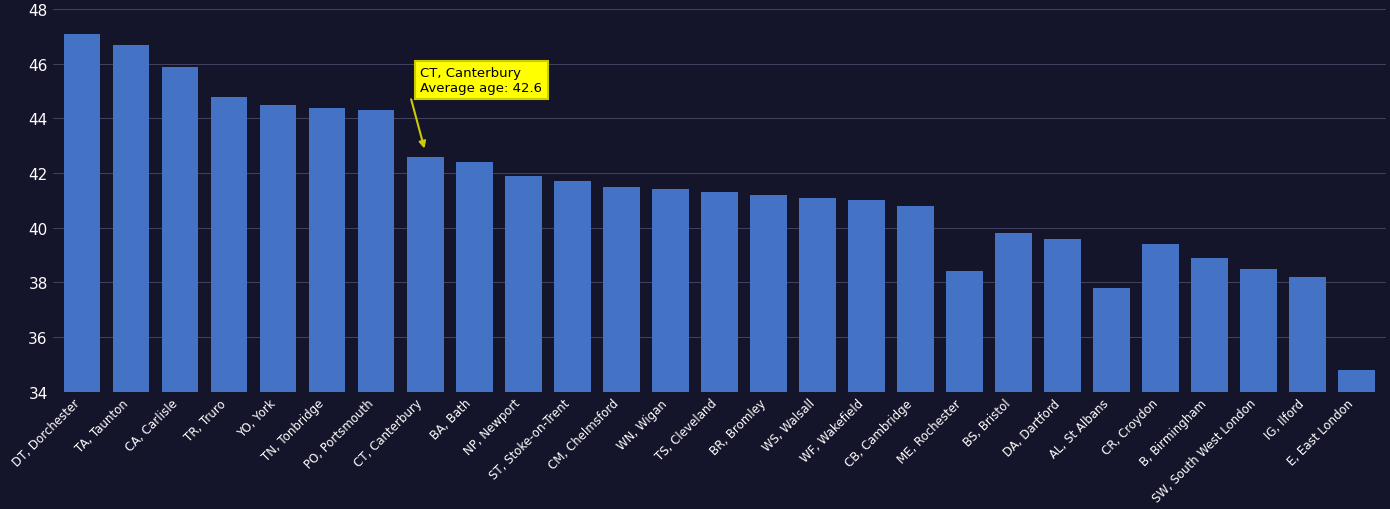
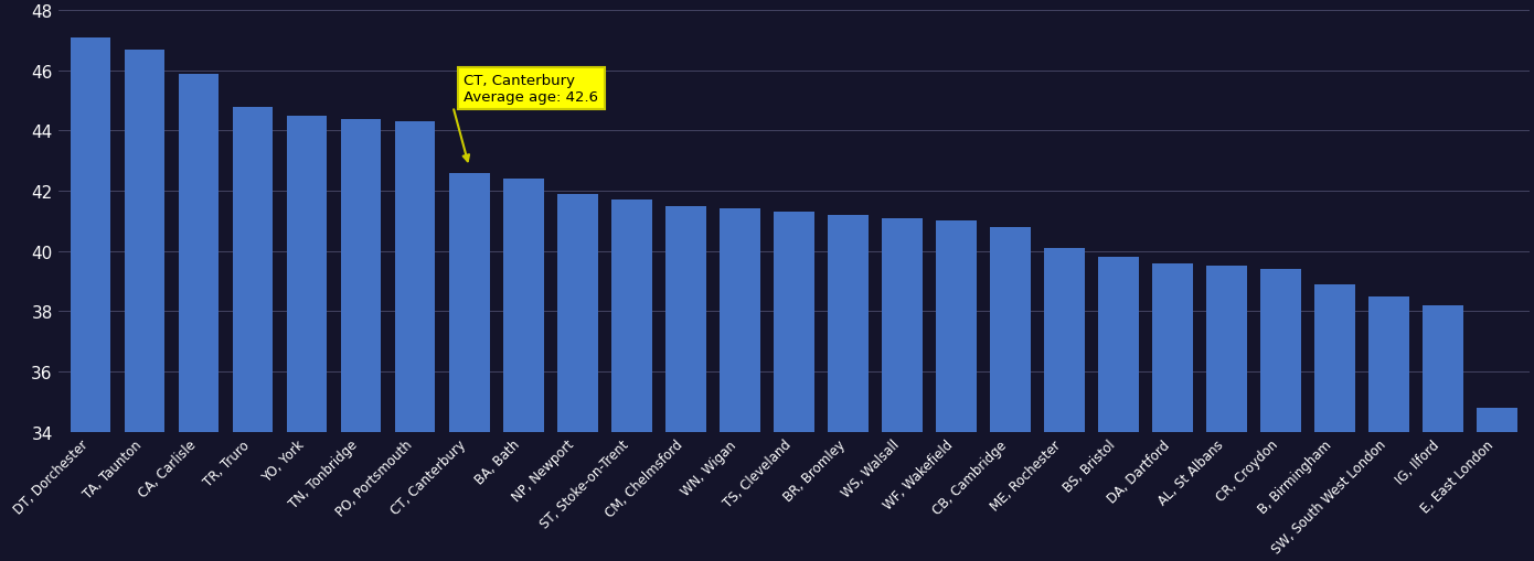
ME, Rochester: 38.4 -> 40.1
AL, St Albans: 37.8 -> 39.5
